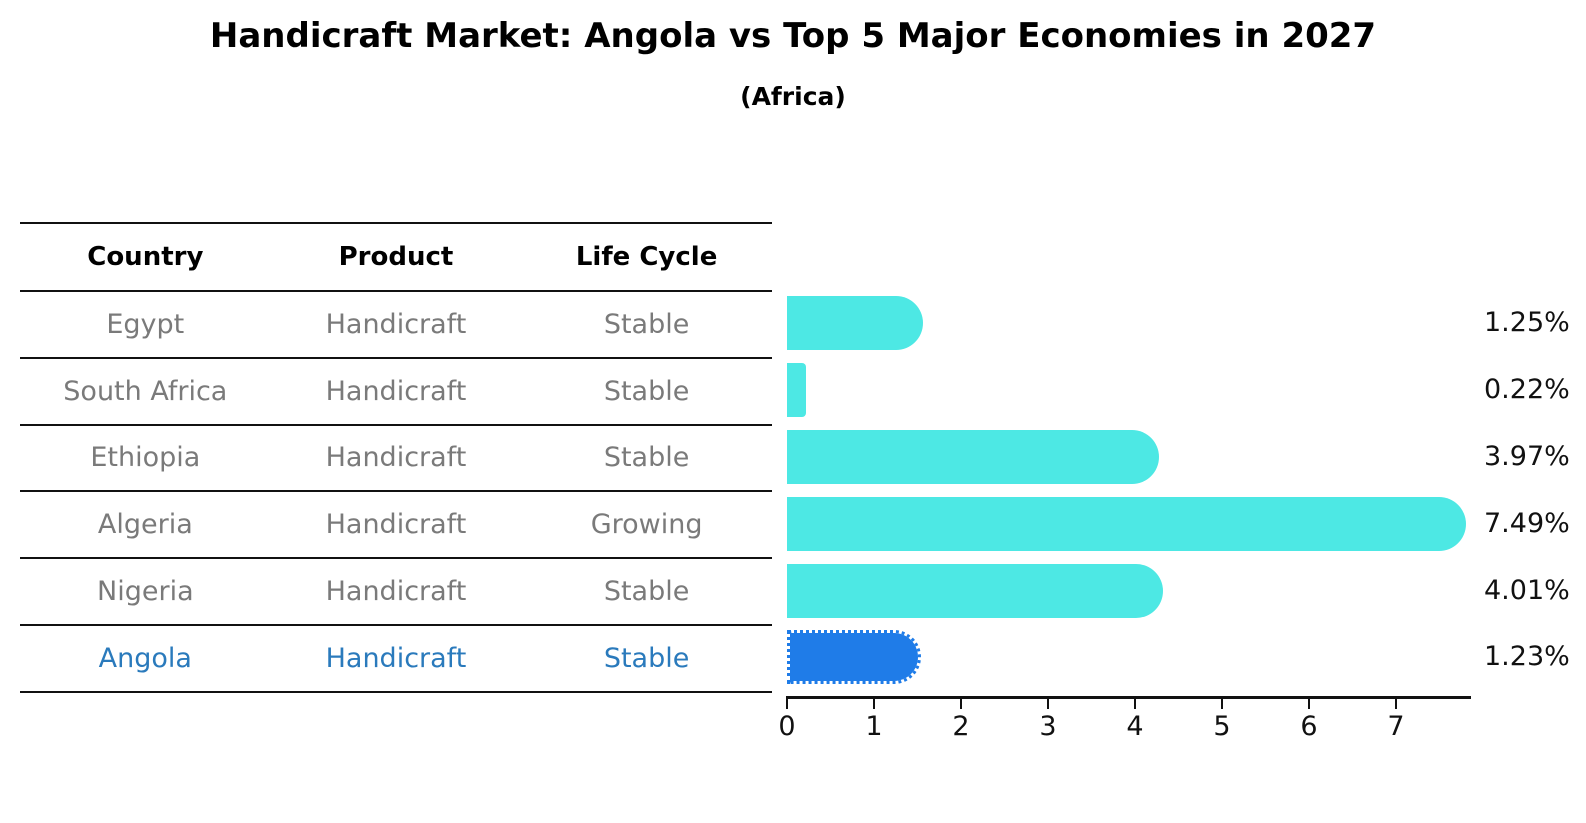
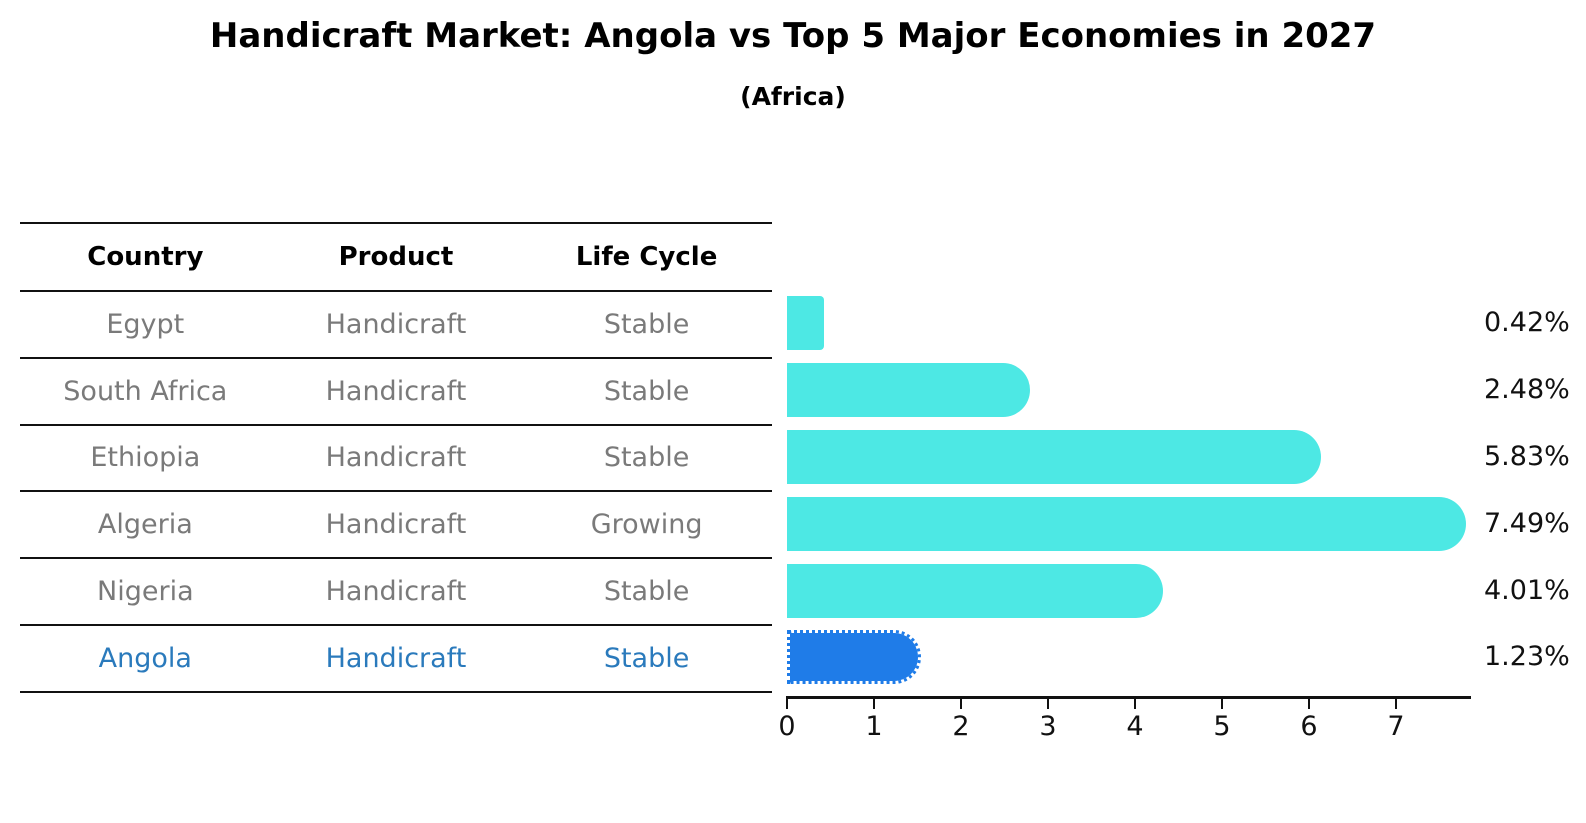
Egypt: 1.25% -> 0.42%
South Africa: 0.22% -> 2.48%
Ethiopia: 3.97% -> 5.83%
